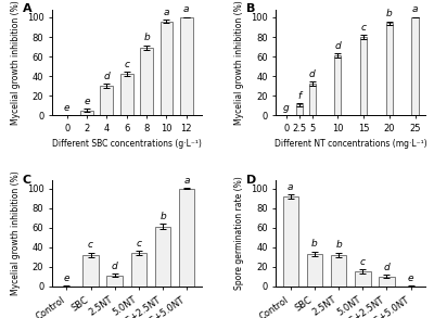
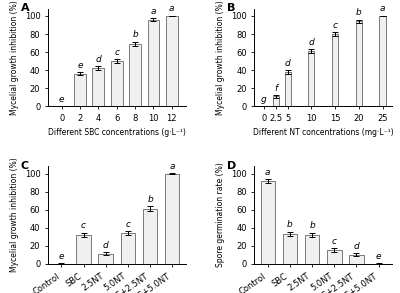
2: 5 -> 36
4: 30 -> 42
6: 42 -> 50
5: 32 -> 38
